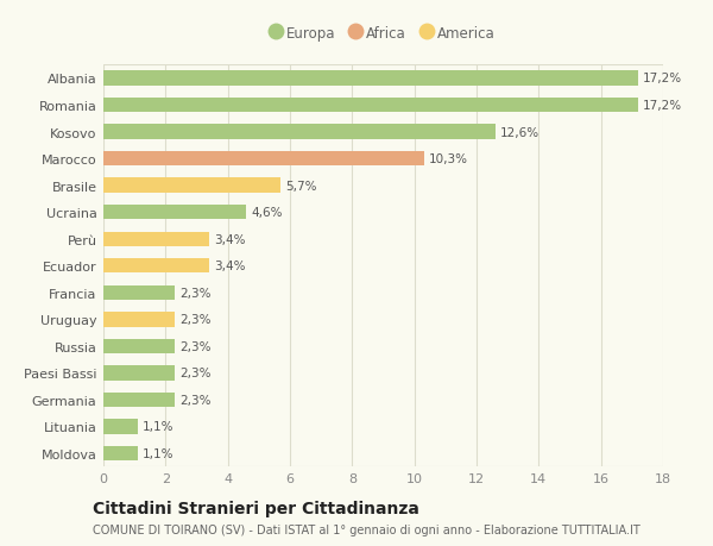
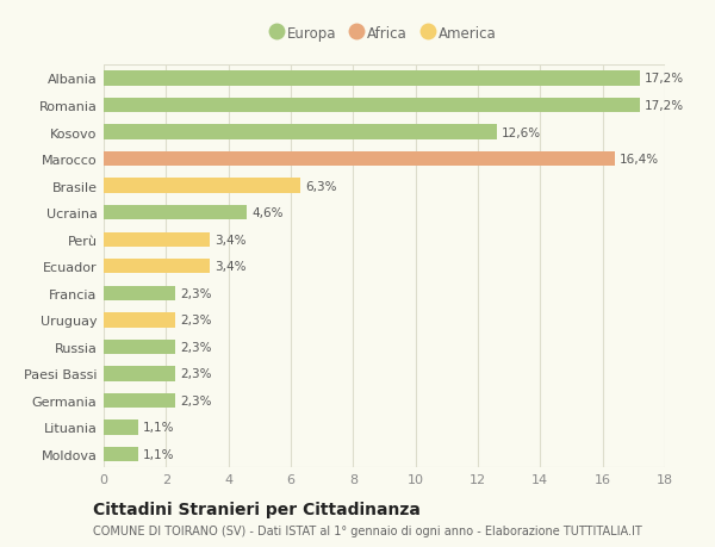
Marocco: 10,3% -> 16,4%
Brasile: 5,7% -> 6,3%
